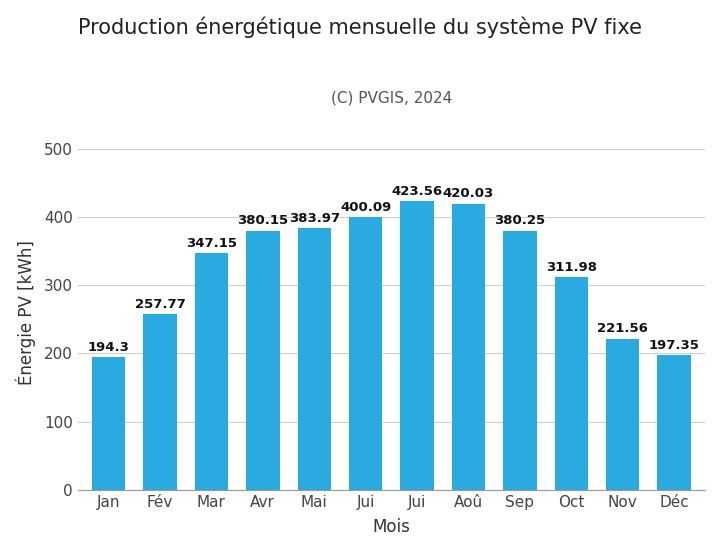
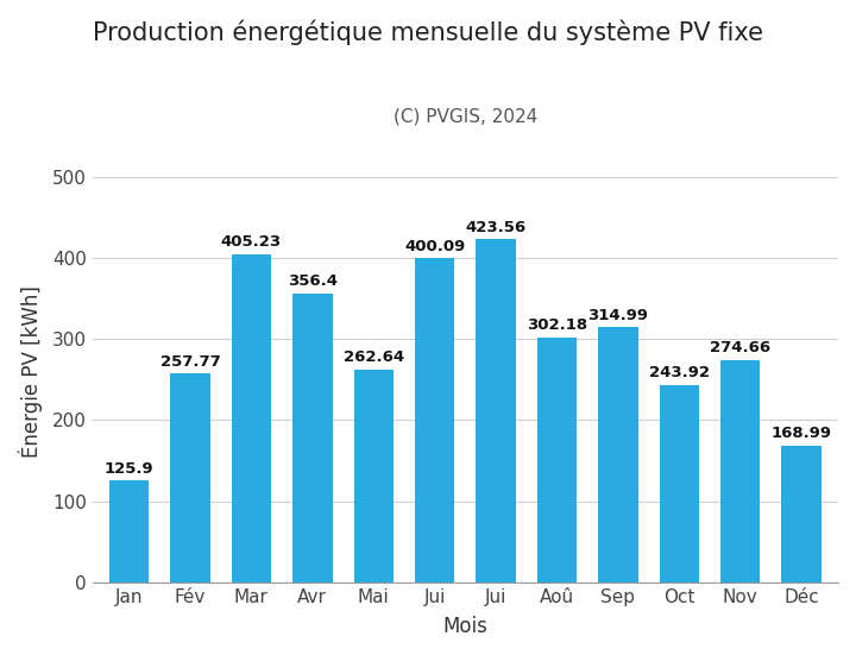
Jan: 194.3 -> 125.9
Mar: 347.15 -> 405.23
Avr: 380.15 -> 356.4
Mai: 383.97 -> 262.64
Aoû: 420.03 -> 302.18
Sep: 380.25 -> 314.99
Oct: 311.98 -> 243.92
Nov: 221.56 -> 274.66
Déc: 197.35 -> 168.99
